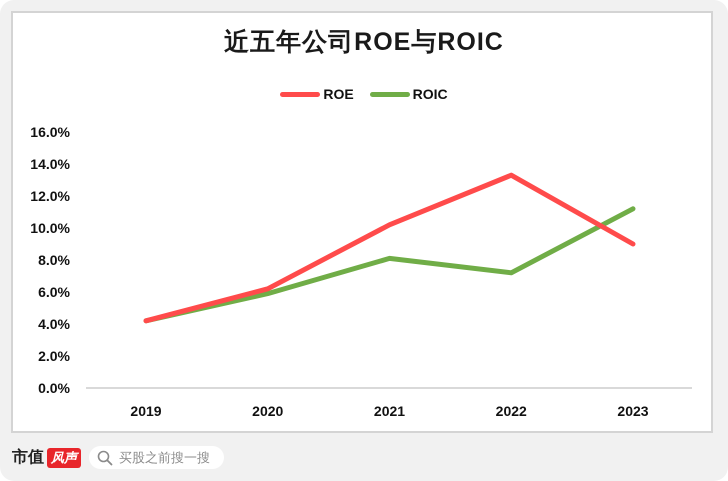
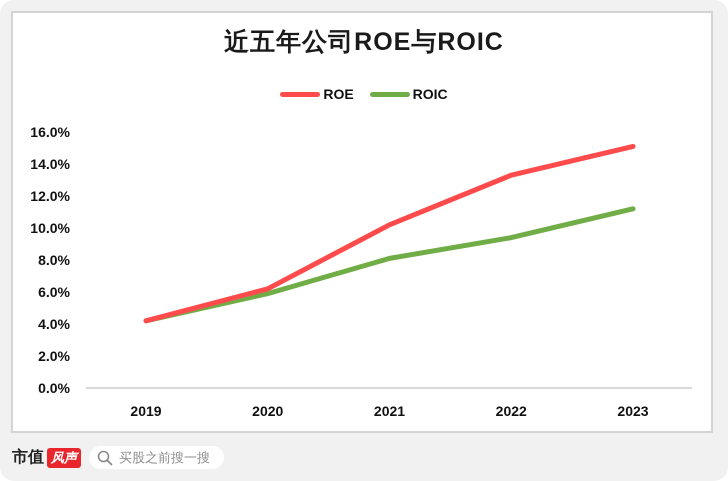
ROIC/2022: 7.2% -> 9.4%
ROE/2023: 9.0% -> 15.1%
